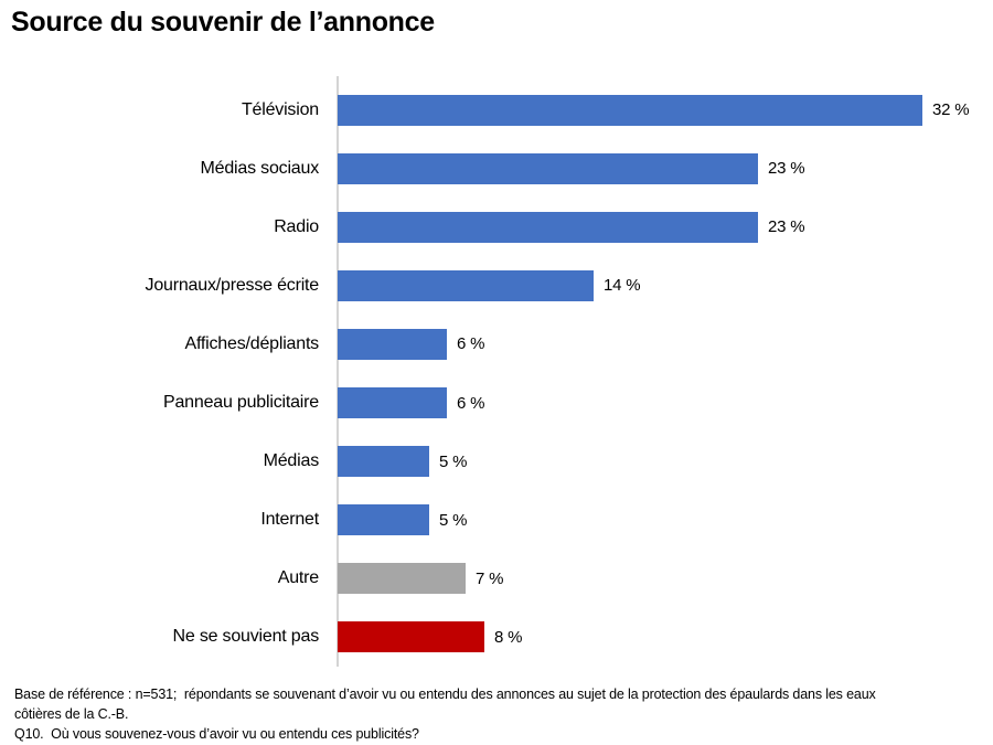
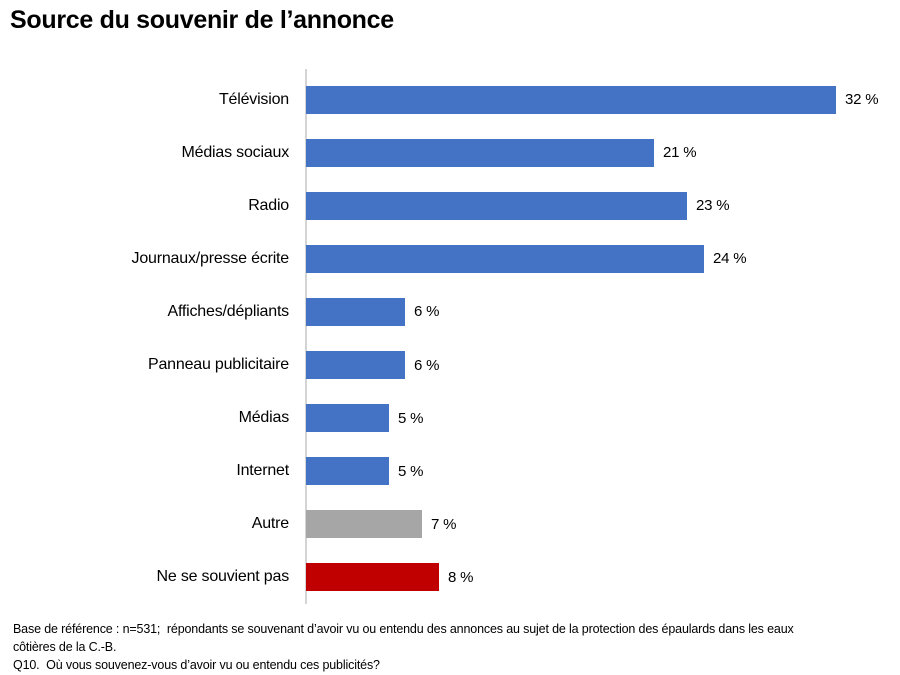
Médias sociaux: 23 -> 21
Journaux/presse écrite: 14 -> 24
